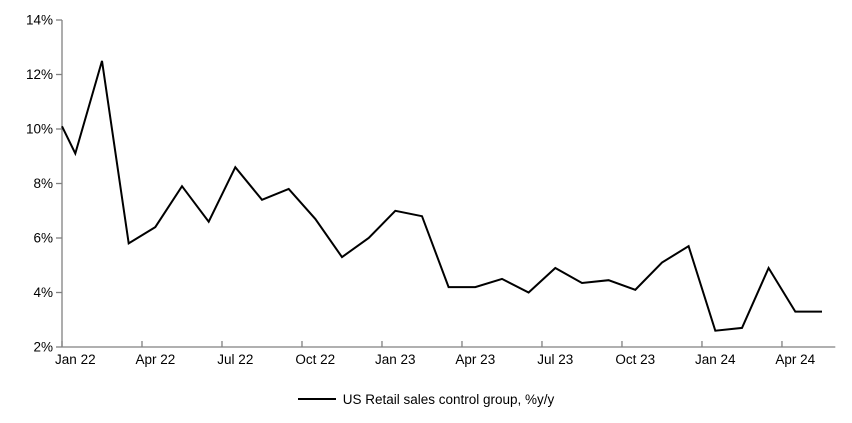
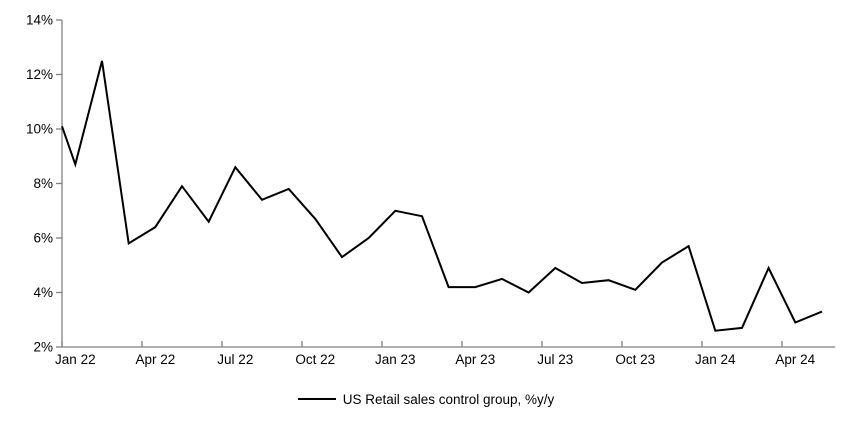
Jan 22: 9.1% -> 8.7%
Apr 24: 3.3% -> 2.9%
